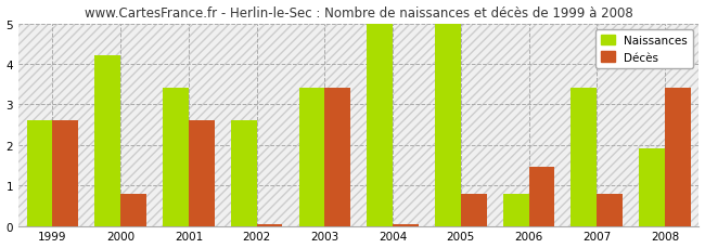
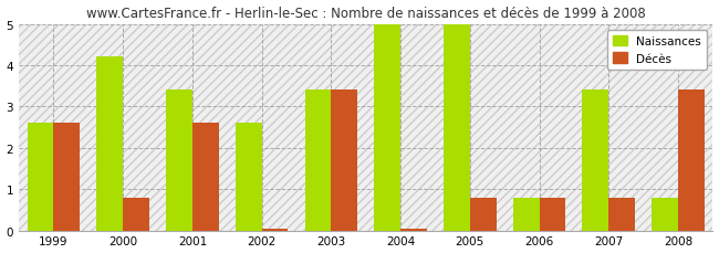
Décès/2006: 1.45 -> 0.80
Naissances/2008: 1.9 -> 0.8
